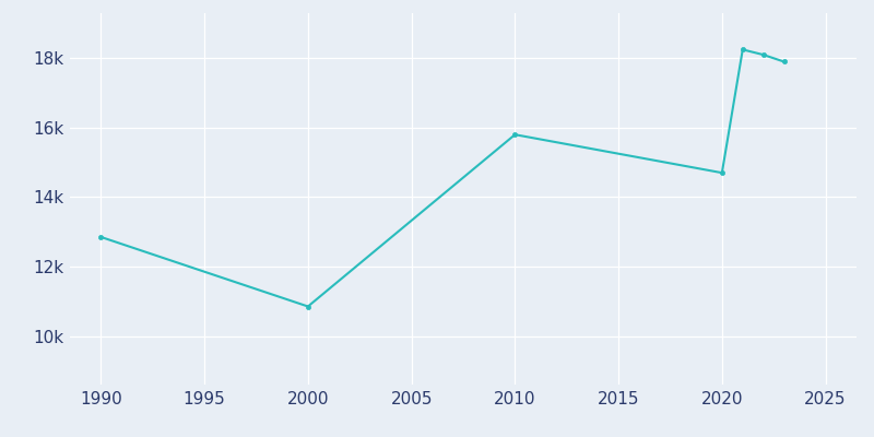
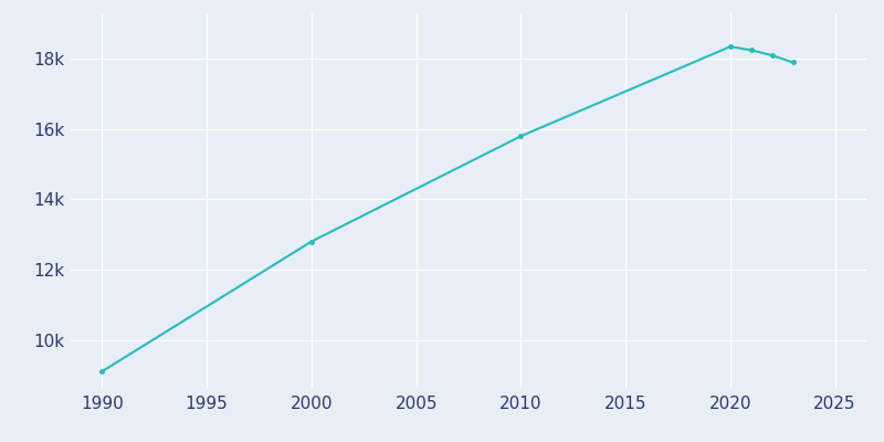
1990: 12.85k -> 9.10k
2000: 10.85k -> 12.80k
2020: 14.70k -> 18.35k
